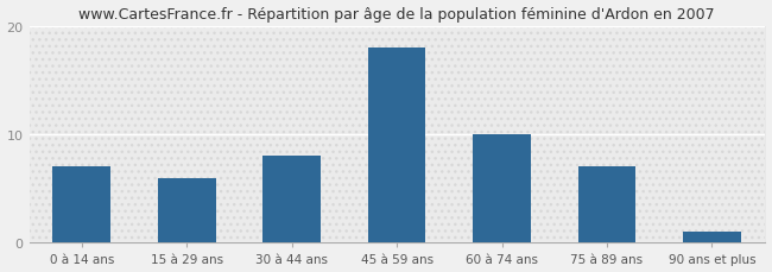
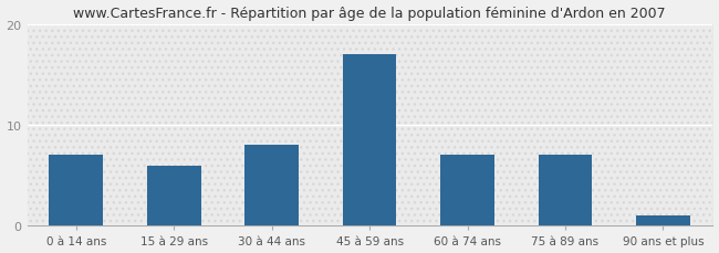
45 à 59 ans: 18 -> 17
60 à 74 ans: 10 -> 7
